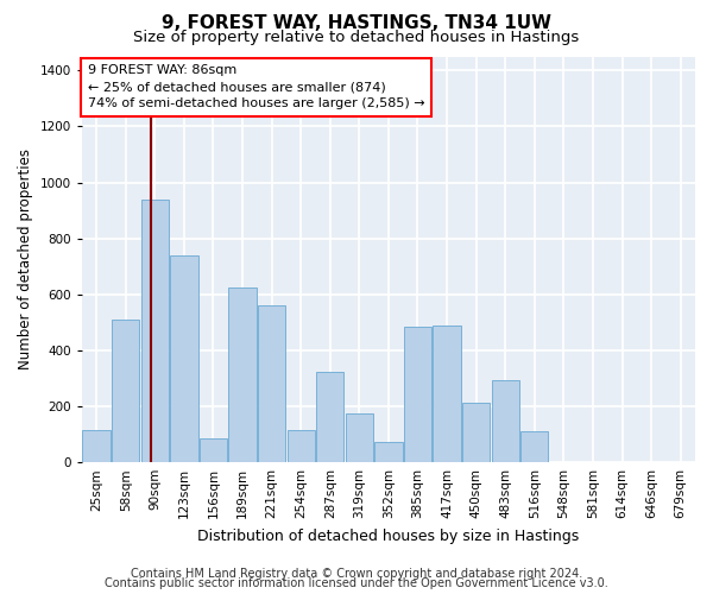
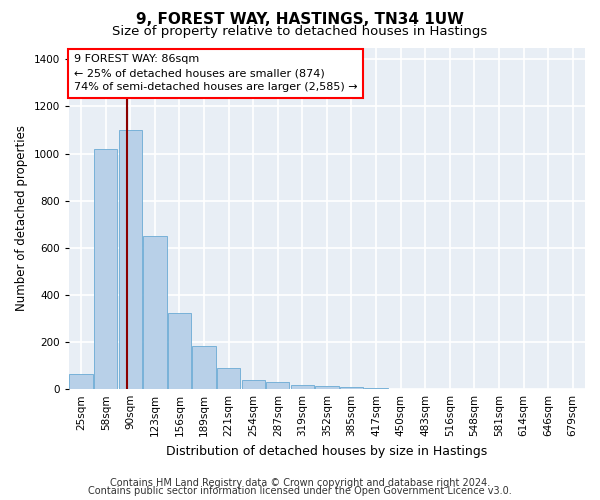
25sqm: 115 -> 65
58sqm: 510 -> 1020
90sqm: 940 -> 1100
123sqm: 740 -> 650
156sqm: 85 -> 325
189sqm: 625 -> 185
221sqm: 560 -> 90
254sqm: 115 -> 40
287sqm: 325 -> 30
319sqm: 175 -> 18
352sqm: 75 -> 12
385sqm: 485 -> 8
417sqm: 490 -> 3
450sqm: 215 -> 2
483sqm: 295 -> 1
516sqm: 110 -> 1
